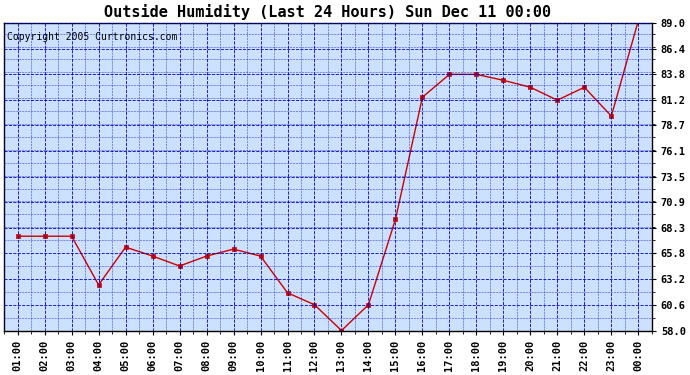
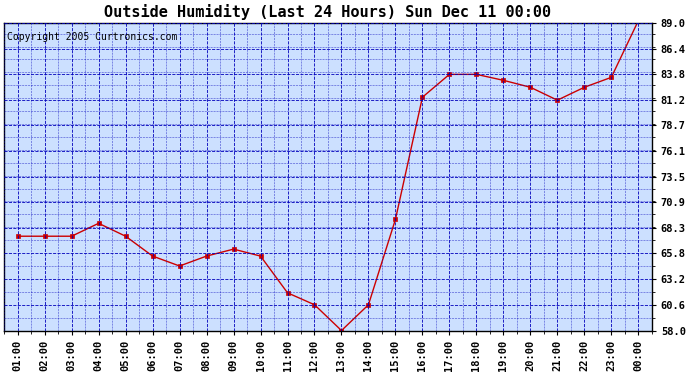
04:00: 62.6 -> 68.8
05:00: 66.4 -> 67.5
23:00: 79.6 -> 83.5
